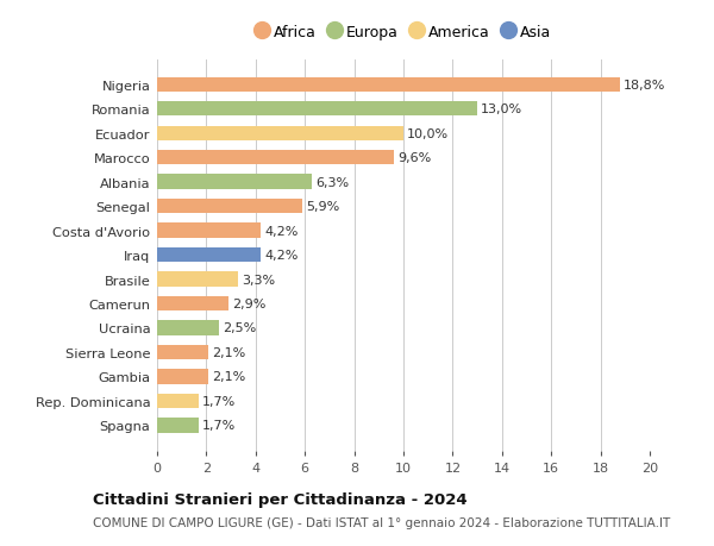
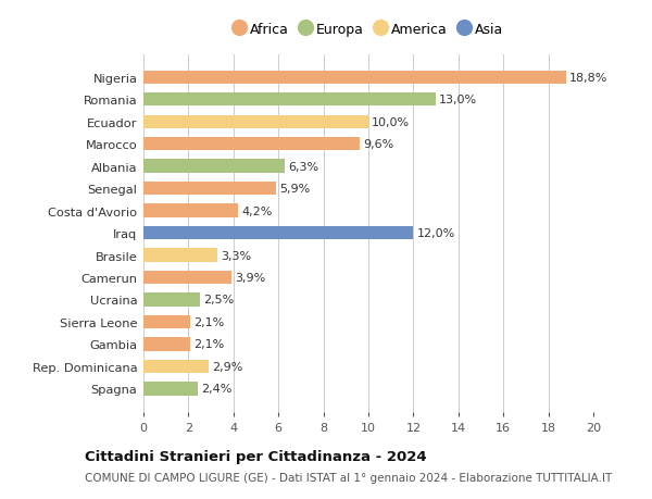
Iraq: 4,2% -> 12,0%
Camerun: 2,9% -> 3,9%
Rep. Dominicana: 1,7% -> 2,9%
Spagna: 1,7% -> 2,4%
